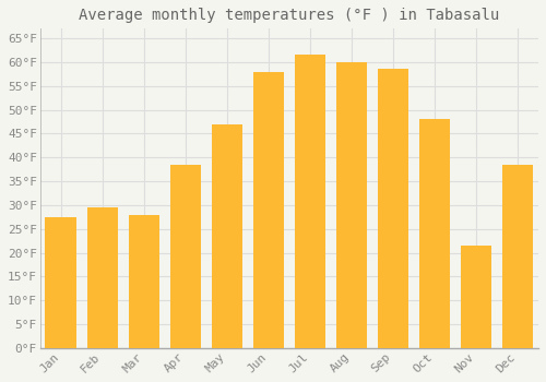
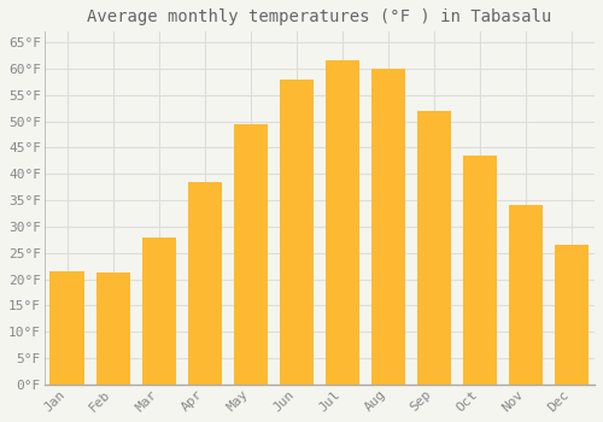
Jan: 27.5°F -> 21.5°F
Feb: 29.5°F -> 21.2°F
May: 47.0°F -> 49.5°F
Sep: 58.5°F -> 52.0°F
Oct: 48.0°F -> 43.5°F
Nov: 21.5°F -> 34.0°F
Dec: 38.5°F -> 26.5°F
